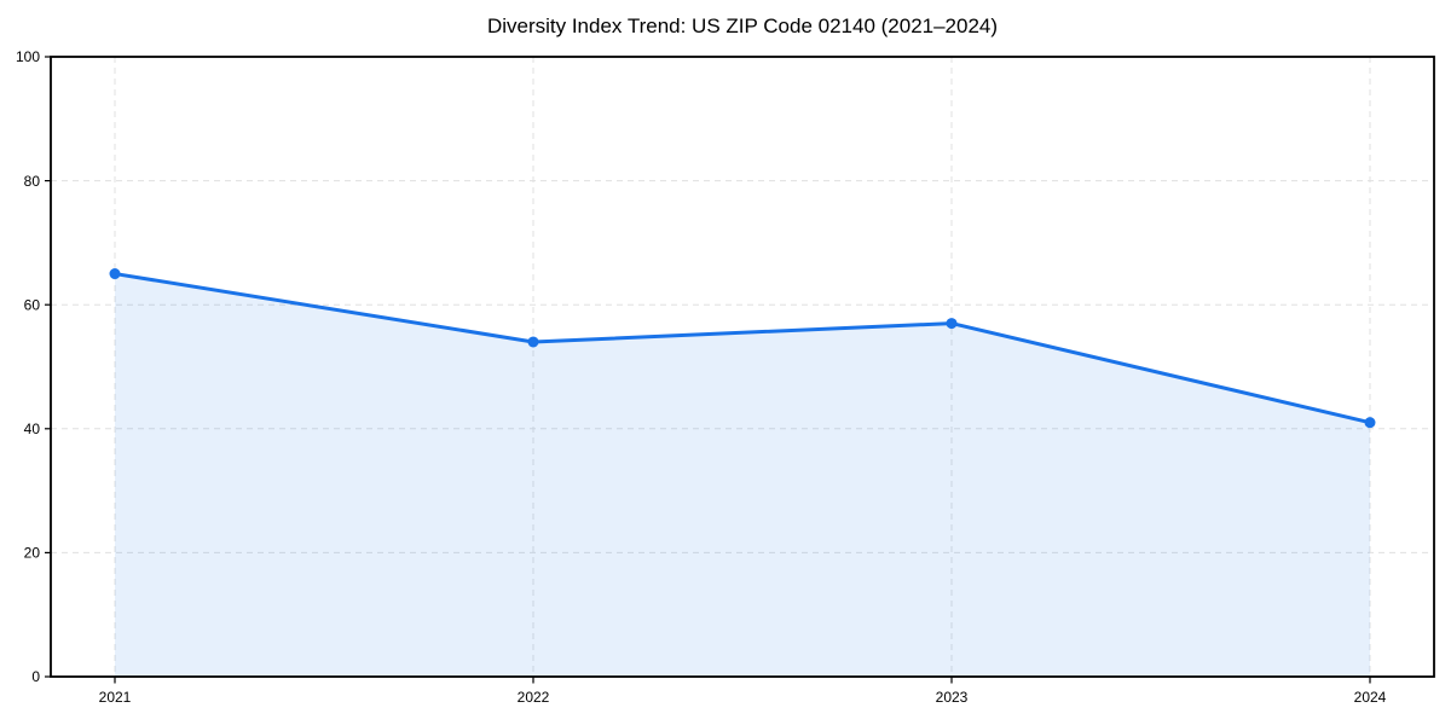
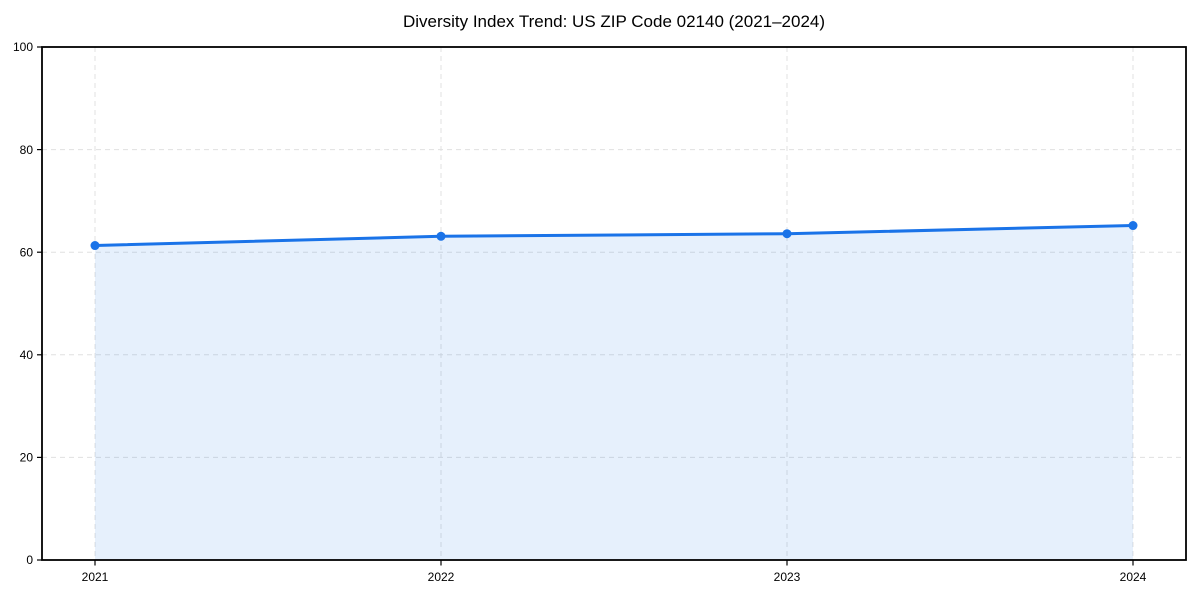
2021: 65 -> 61
2022: 54 -> 63
2023: 57 -> 64
2024: 41 -> 65
